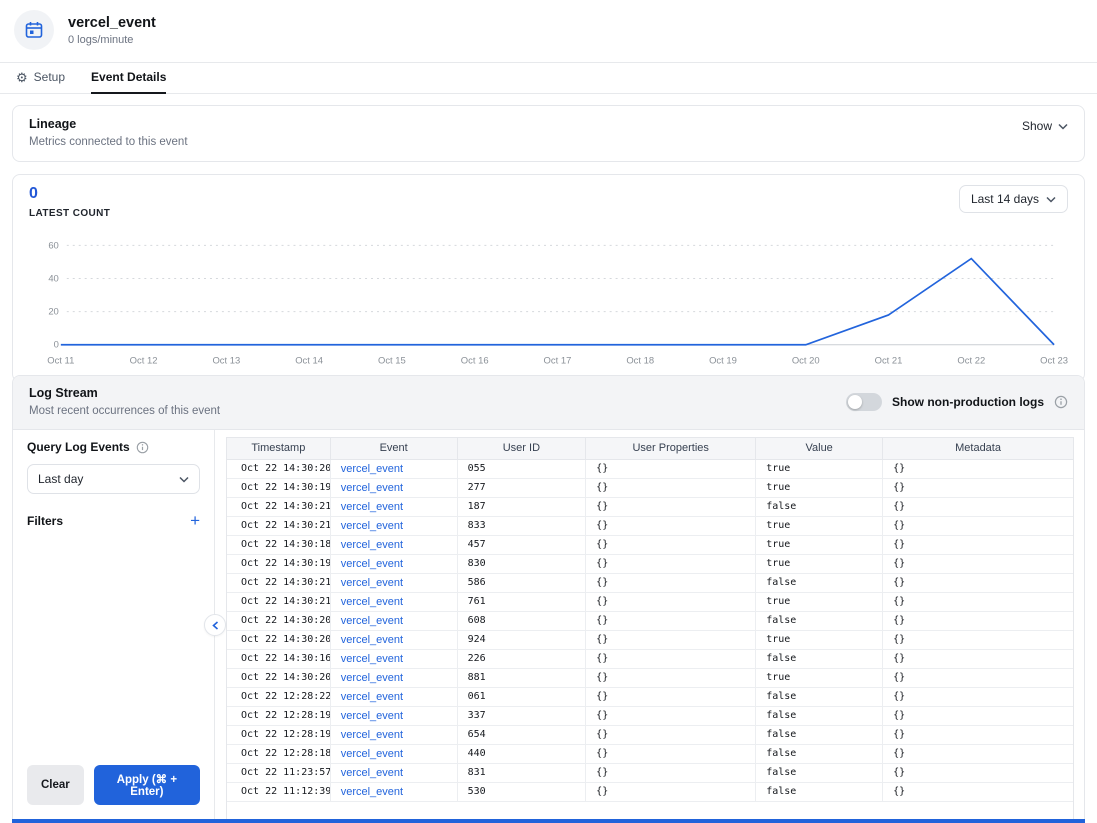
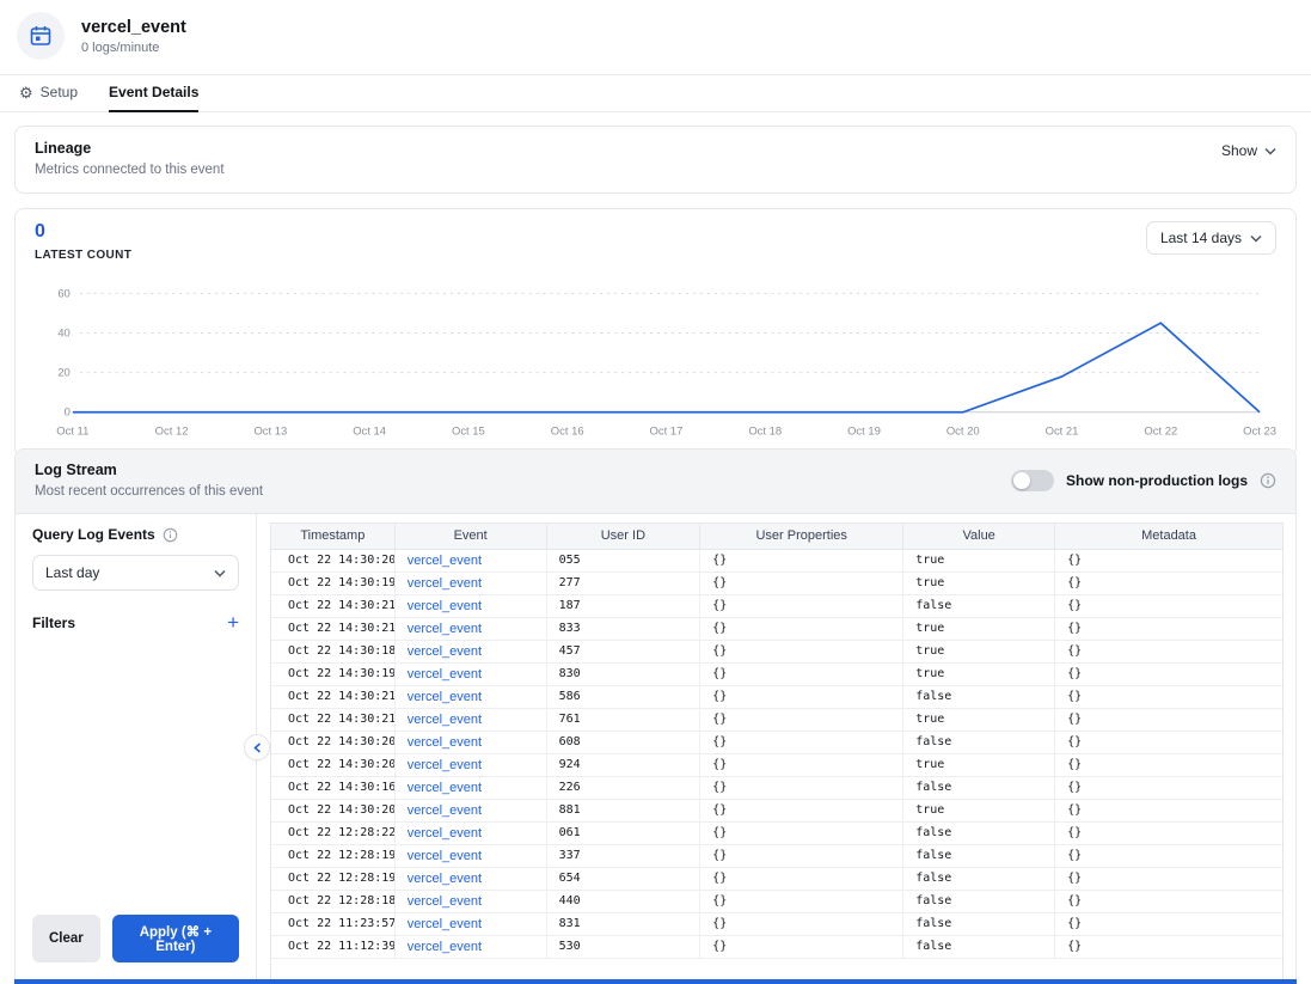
Oct 22: 52 -> 45
